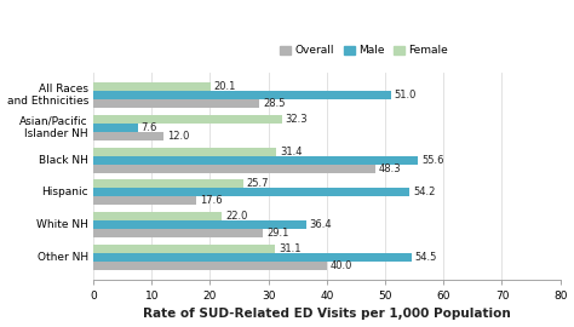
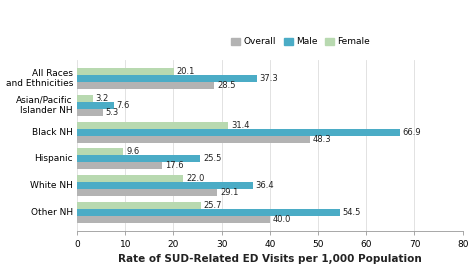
Male/All Races and Ethnicities: 51.0 -> 37.3
Female/Asian/Pacific Islander NH: 32.3 -> 3.2
Overall/Asian/Pacific Islander NH: 12.0 -> 5.3
Male/Black NH: 55.6 -> 66.9
Female/Hispanic: 25.7 -> 9.6
Male/Hispanic: 54.2 -> 25.5
Female/Other NH: 31.1 -> 25.7
